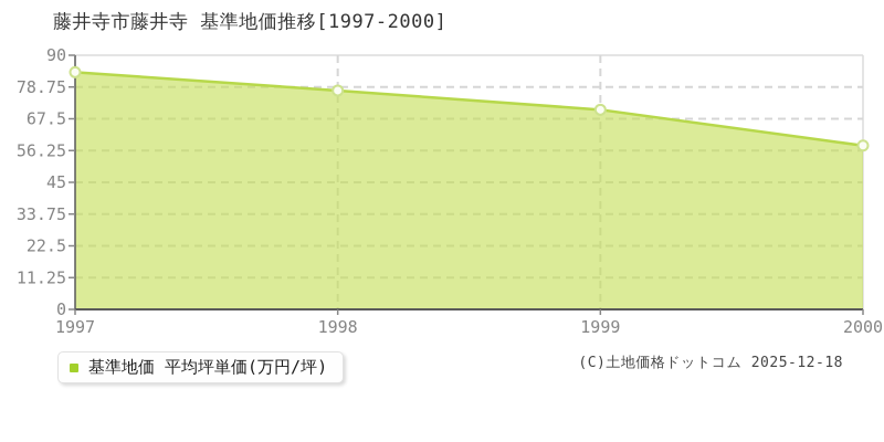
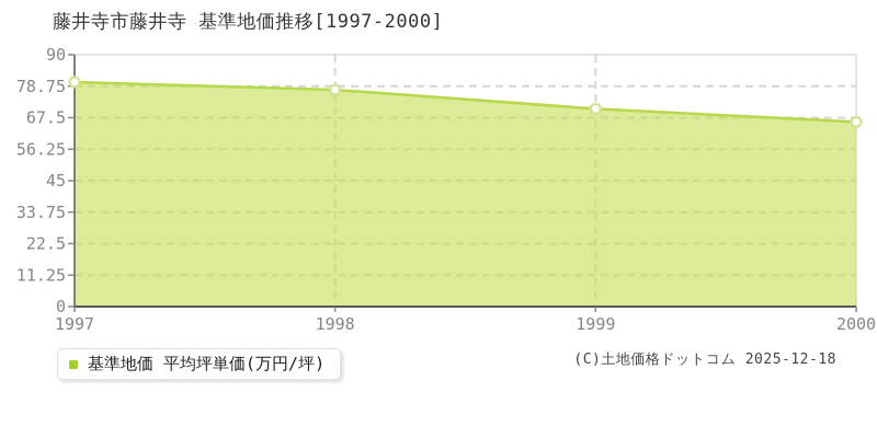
1997: 84 -> 80
2000: 58 -> 66
